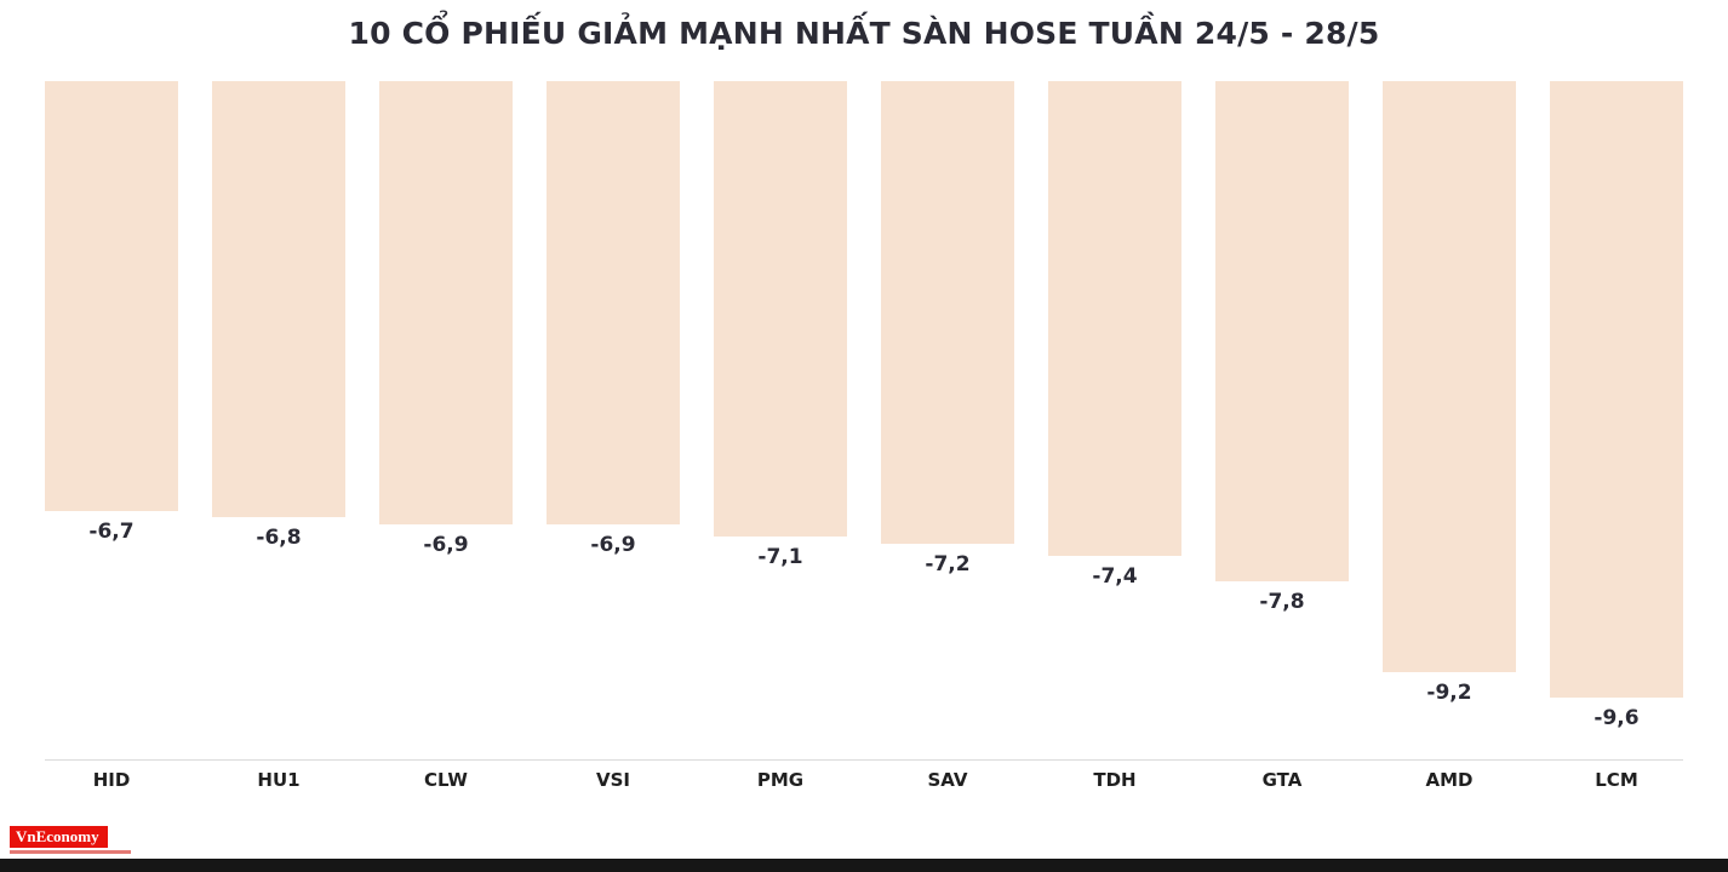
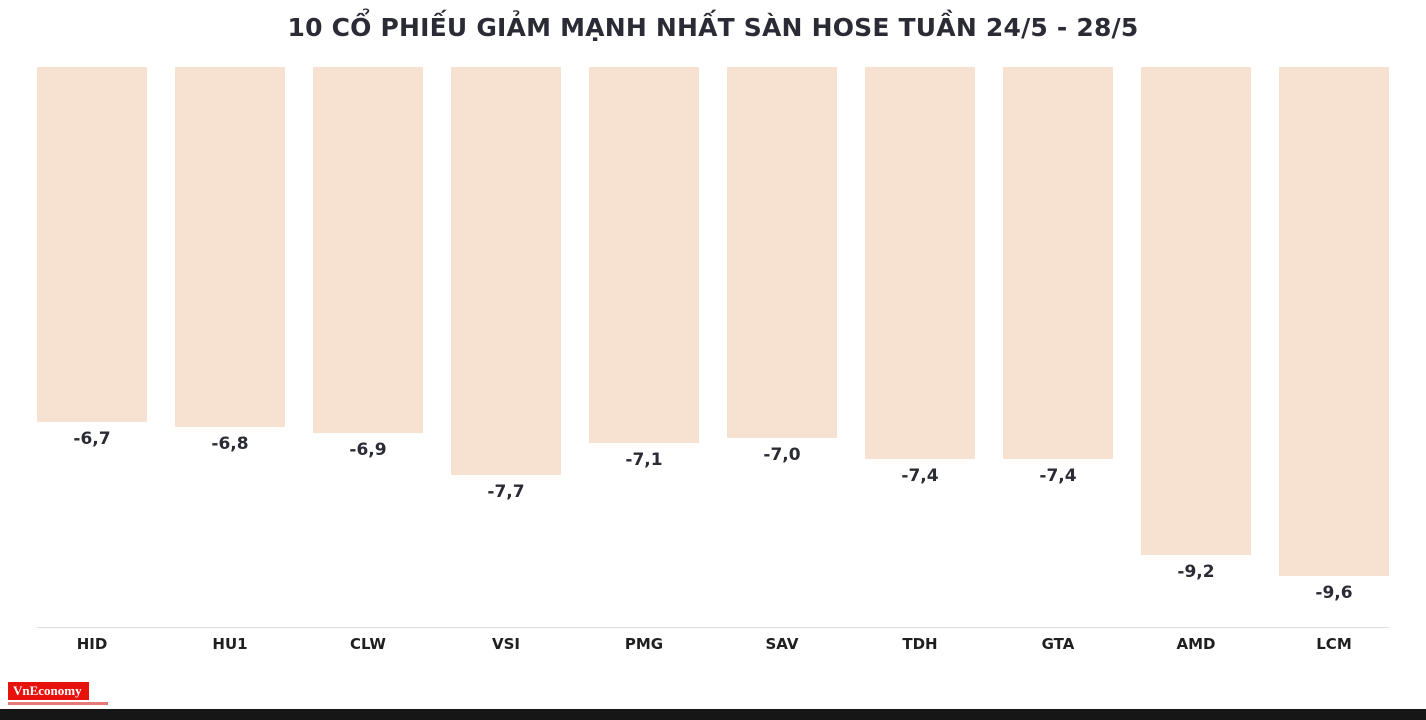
VSI: -6,9 -> -7,7
SAV: -7,2 -> -7,0
GTA: -7,8 -> -7,4
